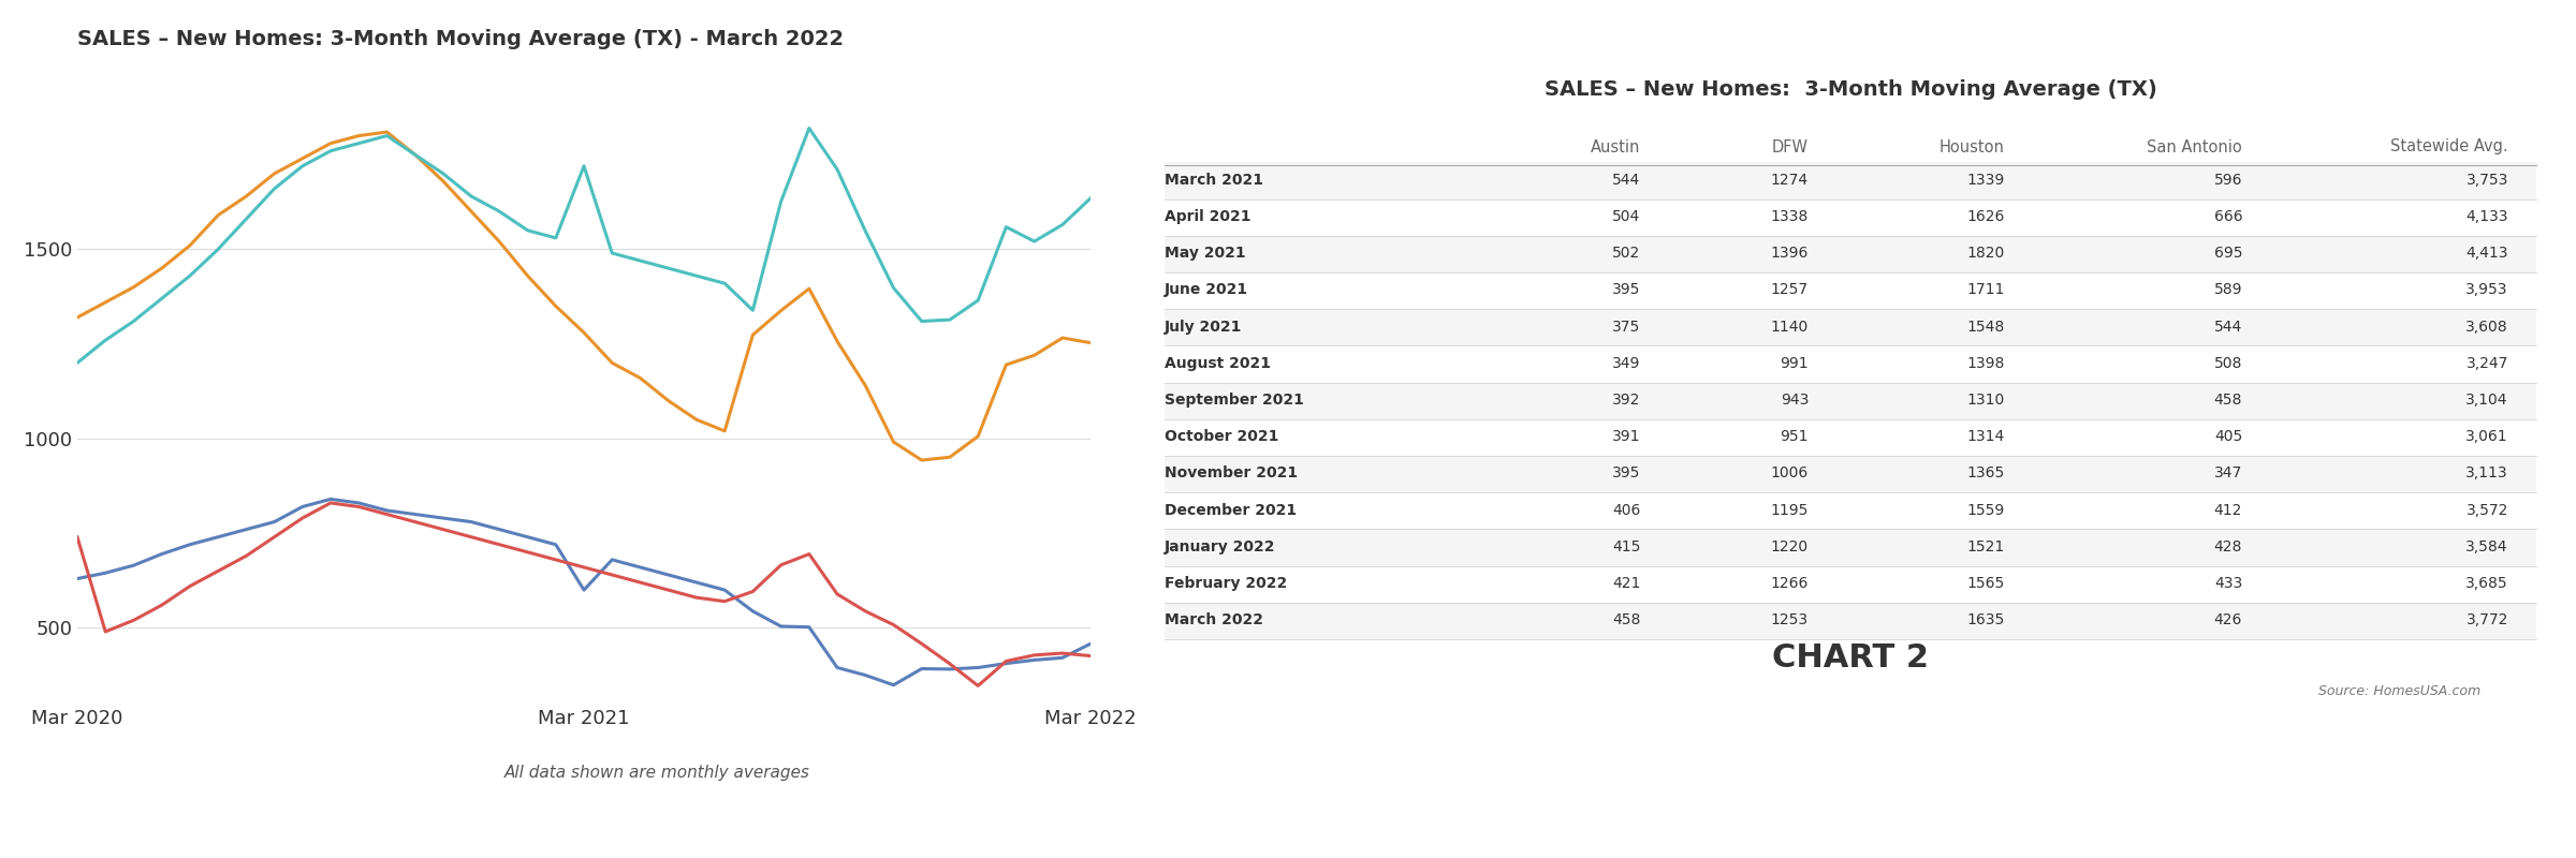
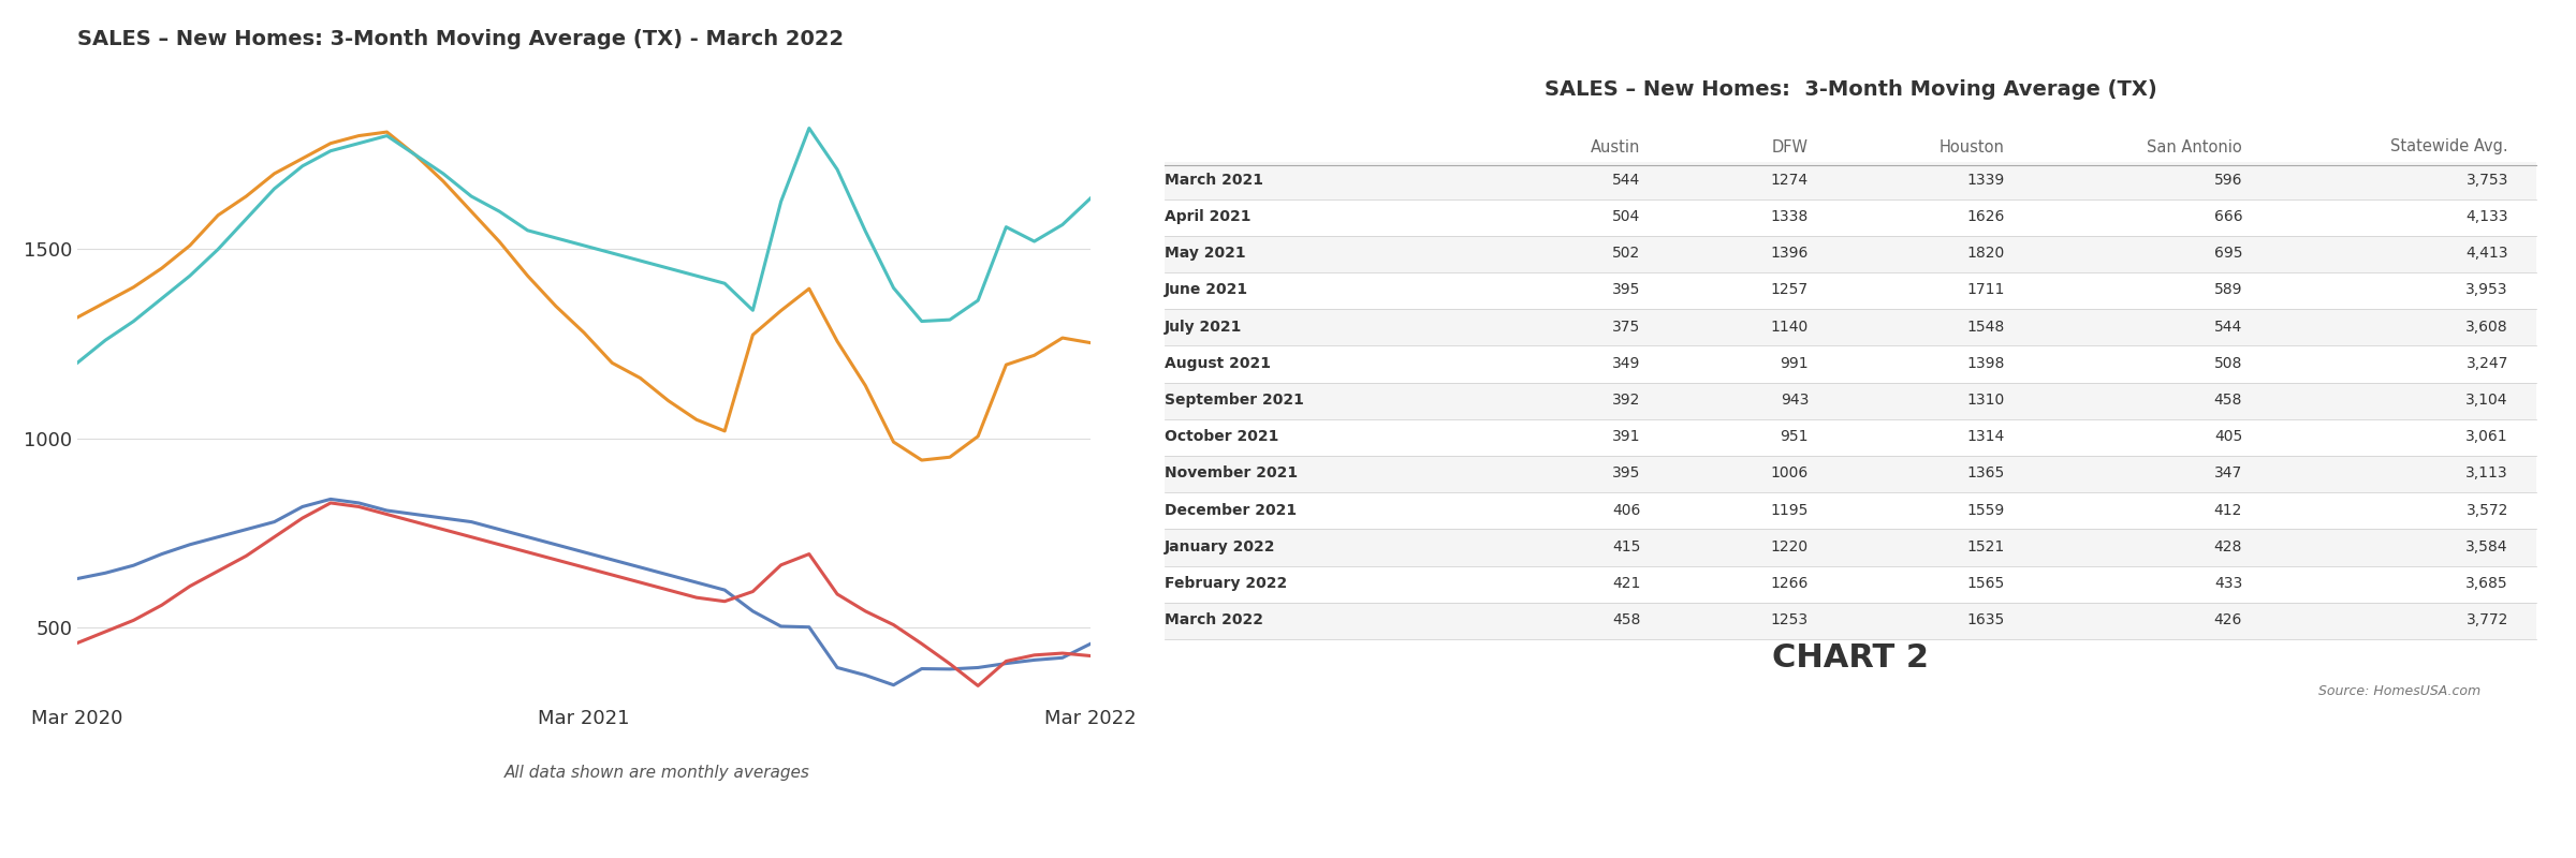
San Antonio/Mar 2020: 740 -> 460
Austin/Mar 2021: 600 -> 700
Houston/Mar 2021: 1720 -> 1510
